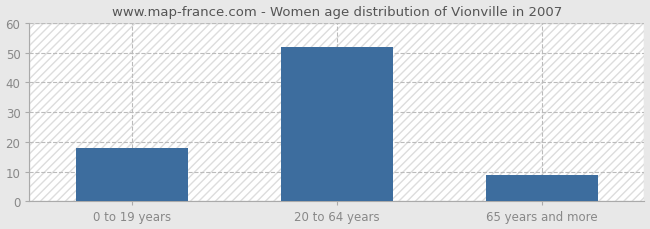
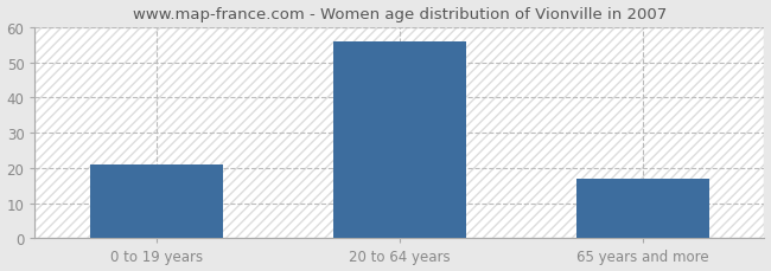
0 to 19 years: 18 -> 21
20 to 64 years: 52 -> 56
65 years and more: 9 -> 17
